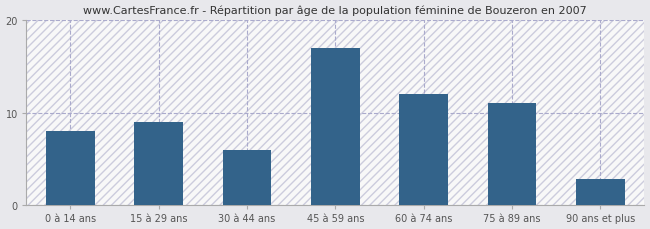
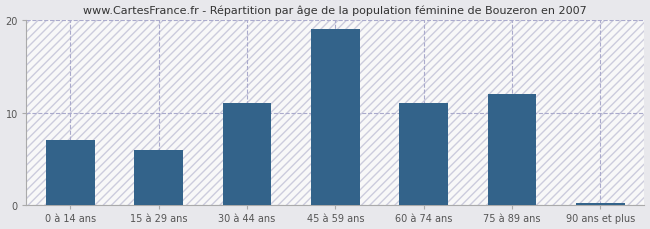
0 à 14 ans: 8.0 -> 7.0
15 à 29 ans: 9.0 -> 6.0
30 à 44 ans: 6.0 -> 11.0
45 à 59 ans: 17.0 -> 19.0
60 à 74 ans: 12.0 -> 11.0
75 à 89 ans: 11.0 -> 12.0
90 ans et plus: 2.8 -> 0.2
